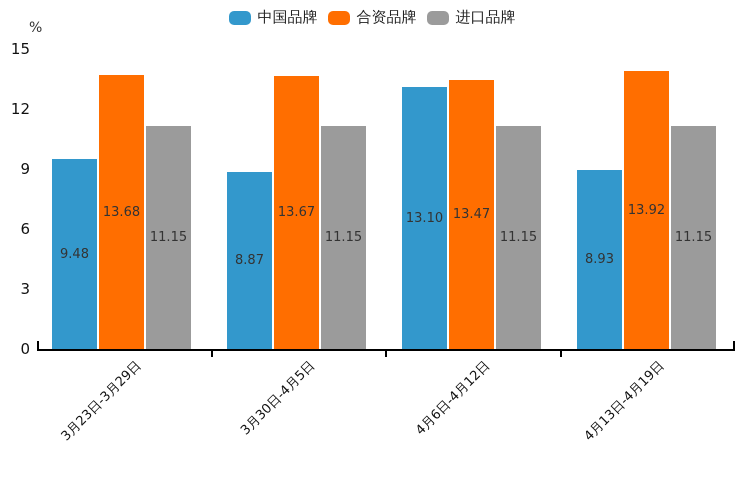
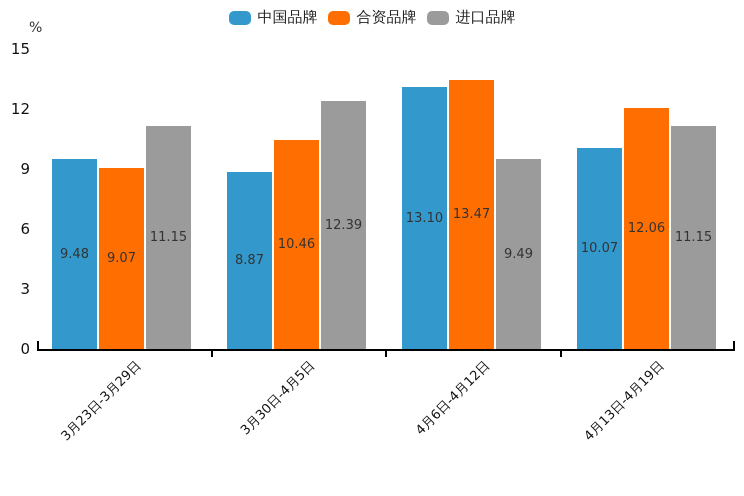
合资品牌/3月23日-3月29日: 13.68 -> 9.07
合资品牌/3月30日-4月5日: 13.67 -> 10.46
进口品牌/3月30日-4月5日: 11.15 -> 12.39
进口品牌/4月6日-4月12日: 11.15 -> 9.49
中国品牌/4月13日-4月19日: 8.93 -> 10.07
合资品牌/4月13日-4月19日: 13.92 -> 12.06
